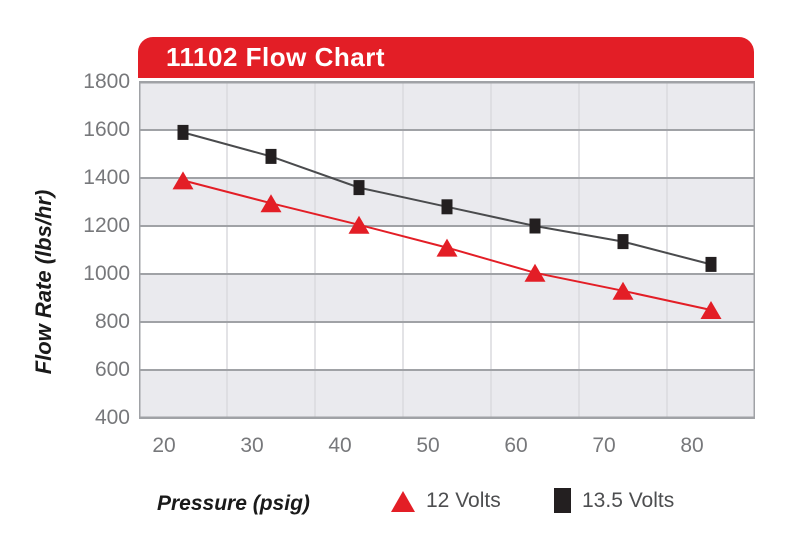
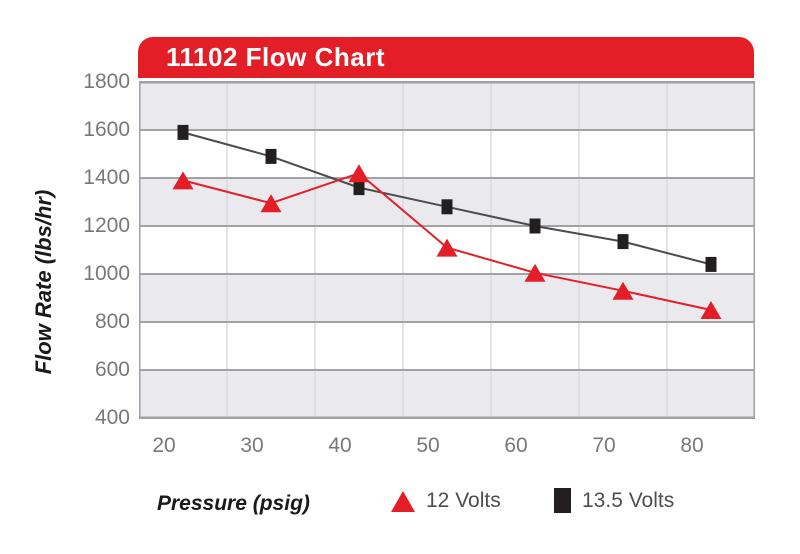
12 Volts/40: 1200 -> 1420
